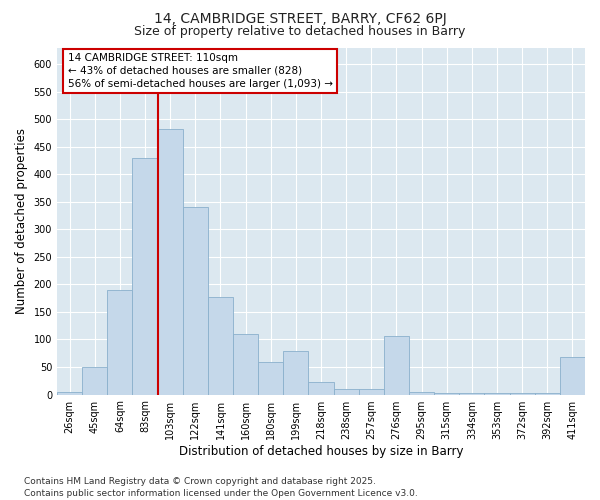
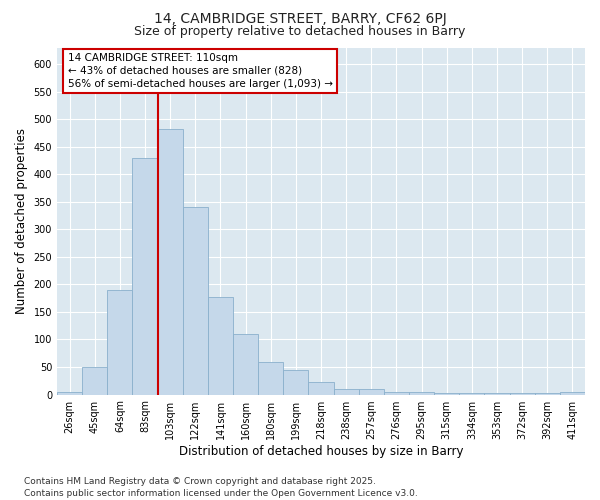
199sqm: 80 -> 45
276sqm: 106 -> 5
411sqm: 68 -> 5
